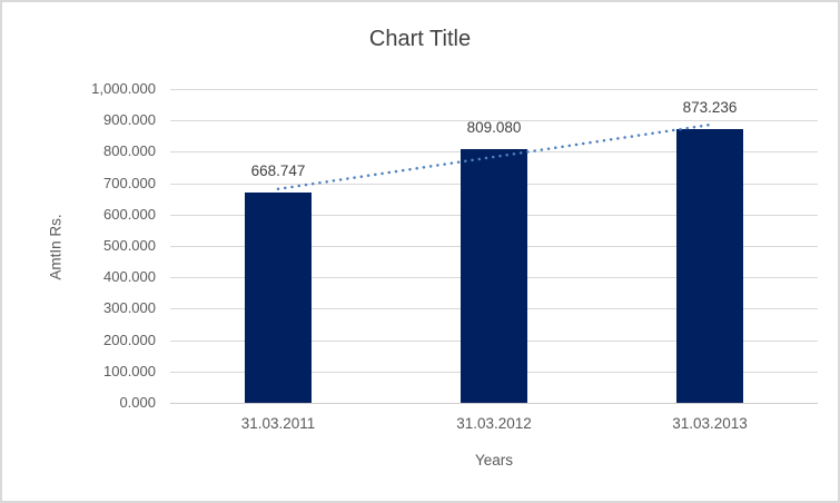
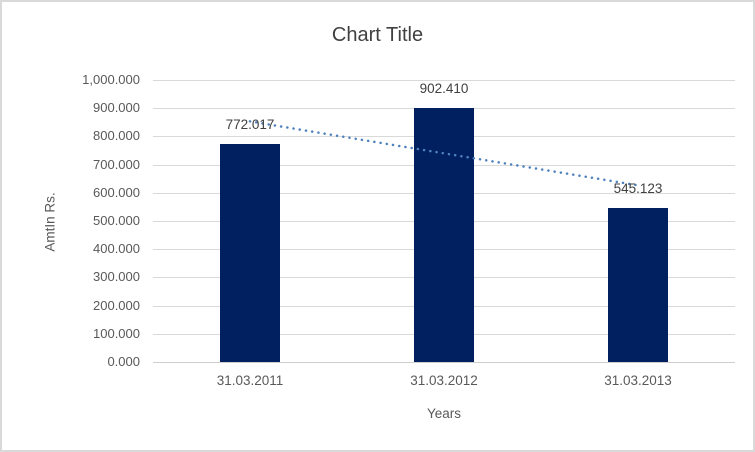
31.03.2011: 668.747 -> 772.017
31.03.2012: 809.080 -> 902.410
31.03.2013: 873.236 -> 545.123
